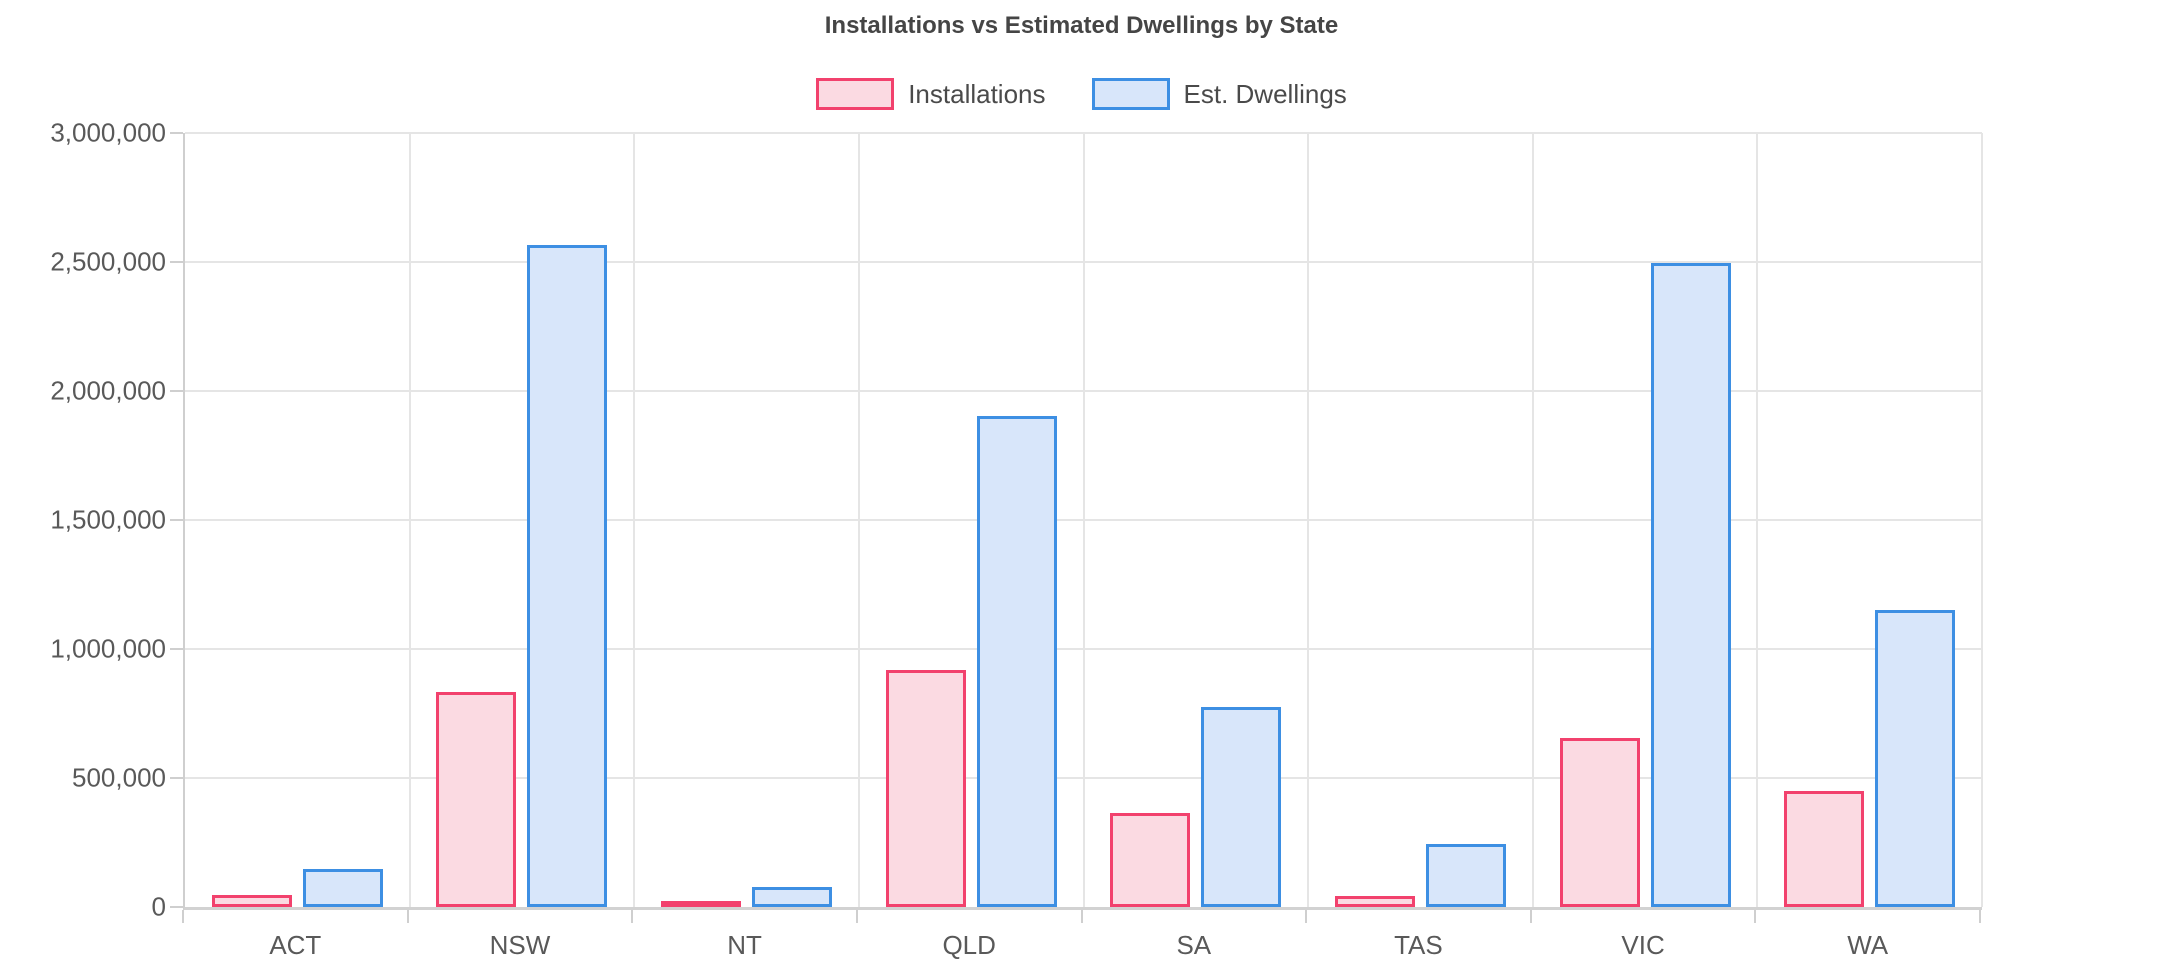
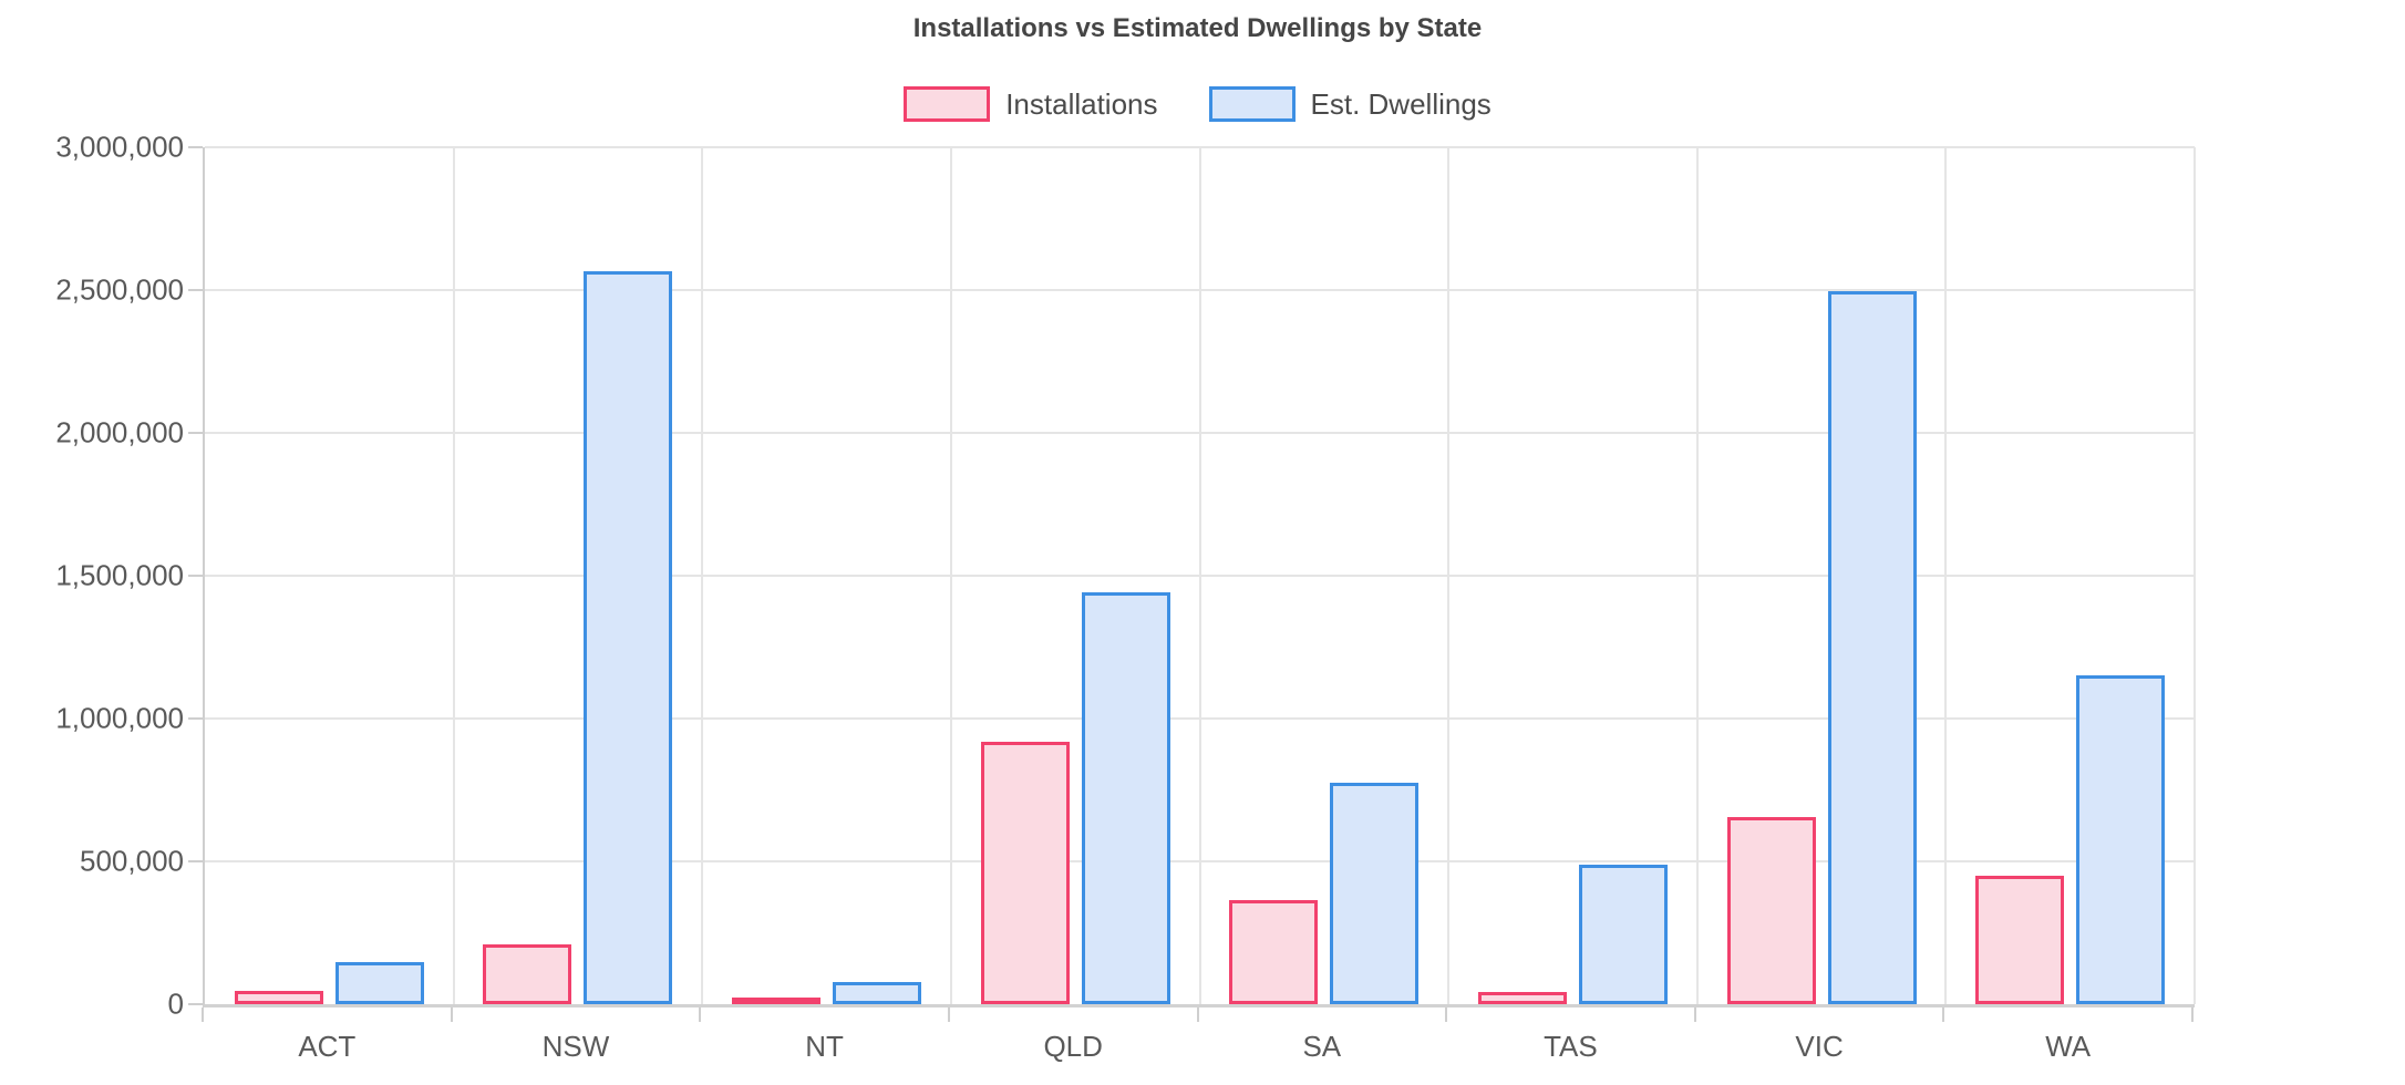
Installations/NSW: 840000 -> 210000
Est. Dwellings/QLD: 1900000 -> 1440000
Est. Dwellings/TAS: 240000 -> 490000
